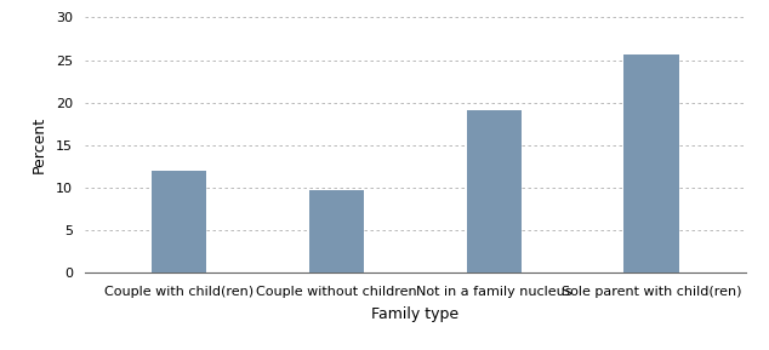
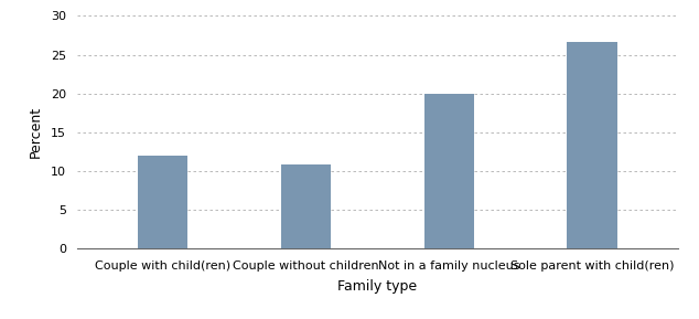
Couple without children: 9.7 -> 10.8
Not in a family nucleus: 19.1 -> 20.0
Sole parent with child(ren): 25.7 -> 26.6
